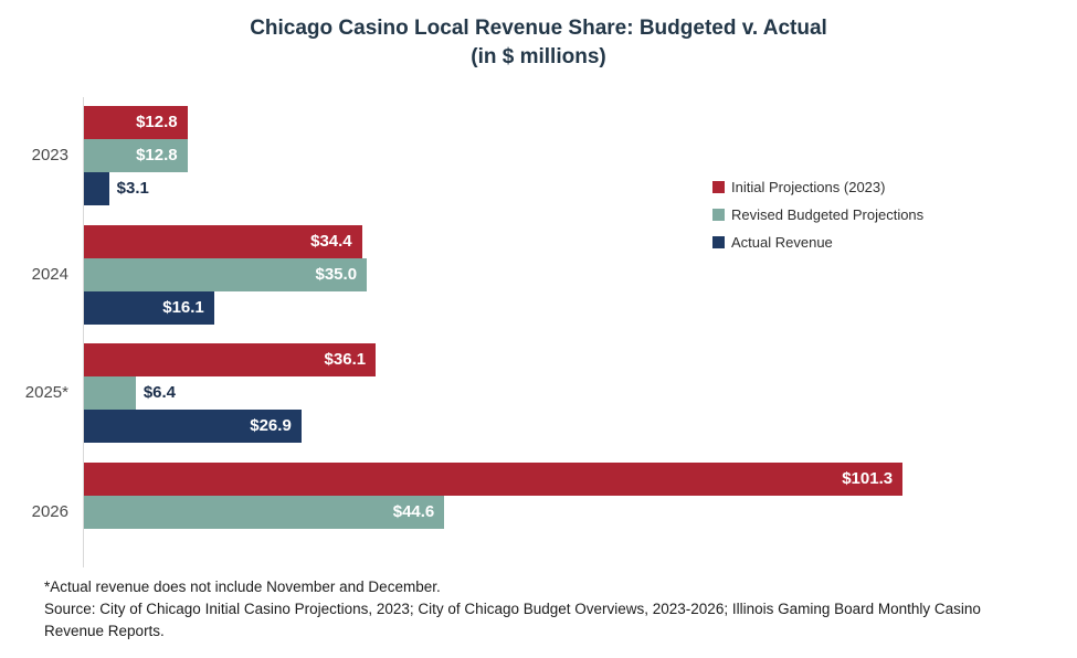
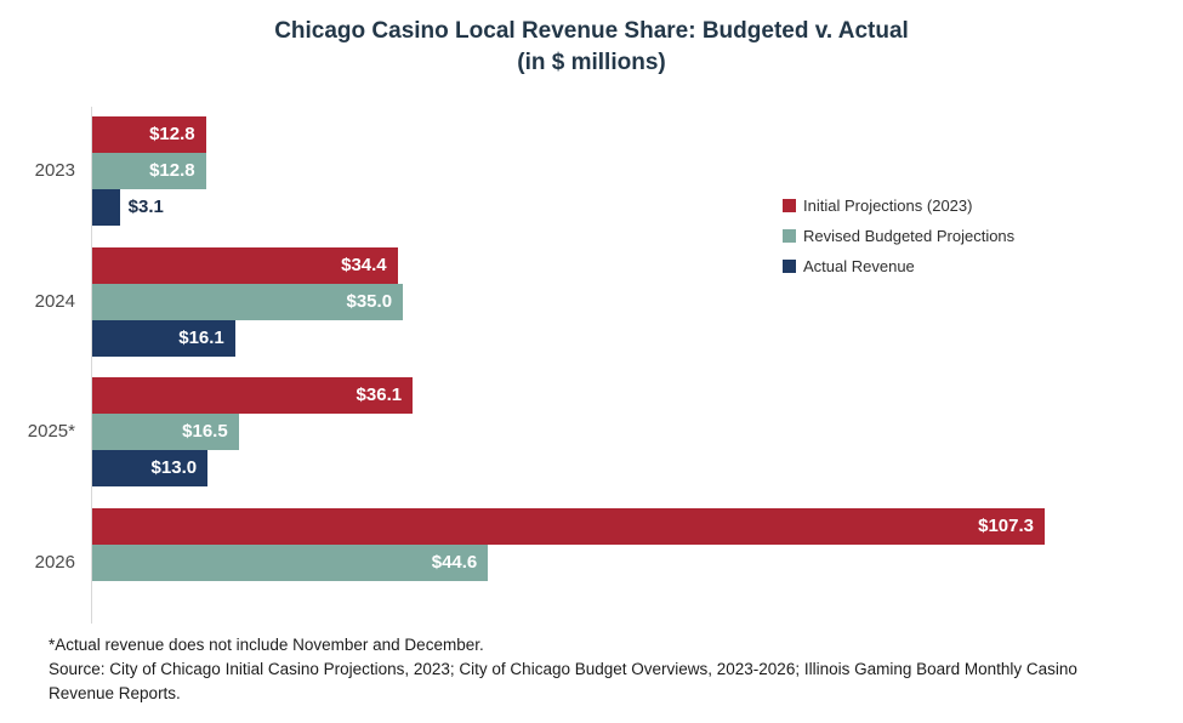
Revised Budgeted Projections/2025*: $6.4 -> $16.5
Actual Revenue/2025*: $26.9 -> $13.0
Initial Projections (2023)/2026: $101.3 -> $107.3
